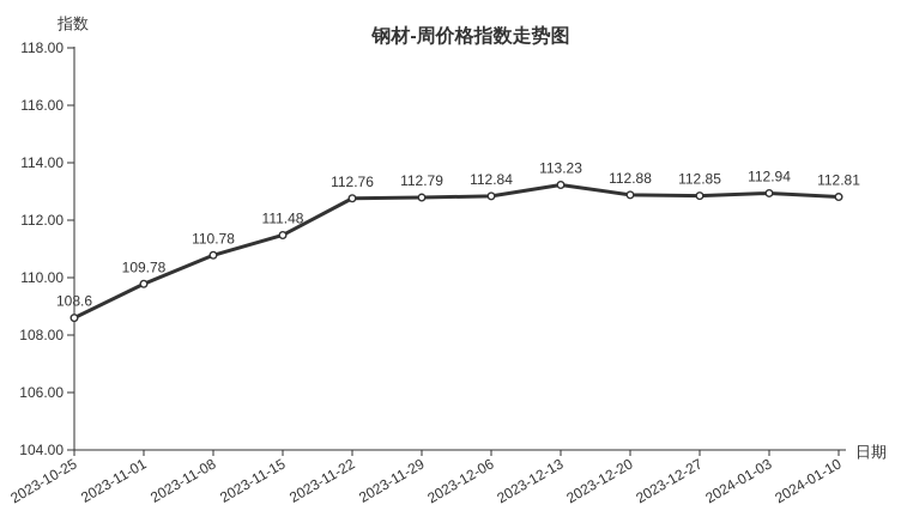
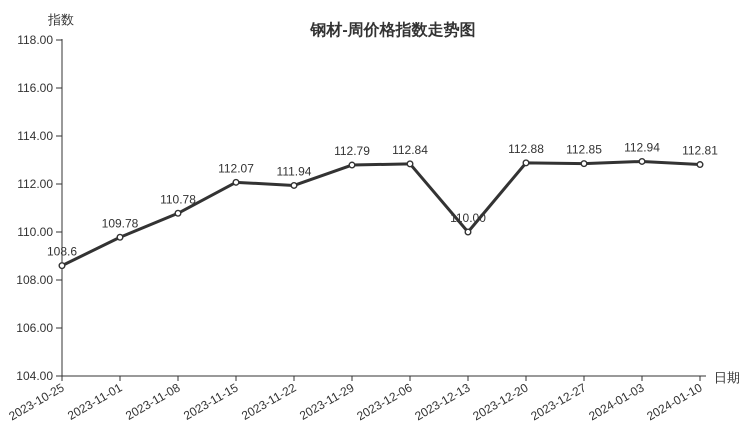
2023-11-15: 111.48 -> 112.07
2023-11-22: 112.76 -> 111.94
2023-12-13: 113.23 -> 110.00
